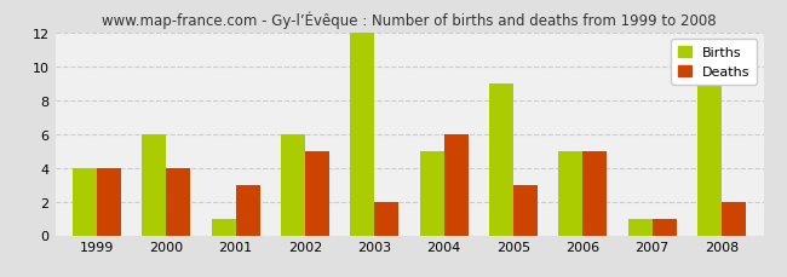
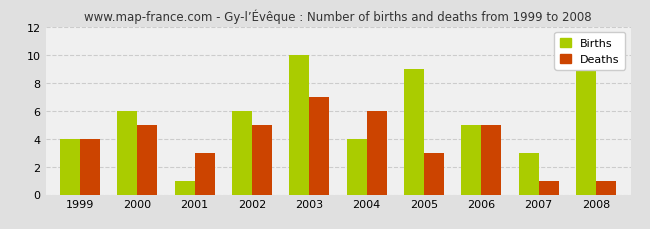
Deaths/2000: 4 -> 5
Births/2003: 12 -> 10
Deaths/2003: 2 -> 7
Births/2004: 5 -> 4
Births/2007: 1 -> 3
Deaths/2008: 2 -> 1
